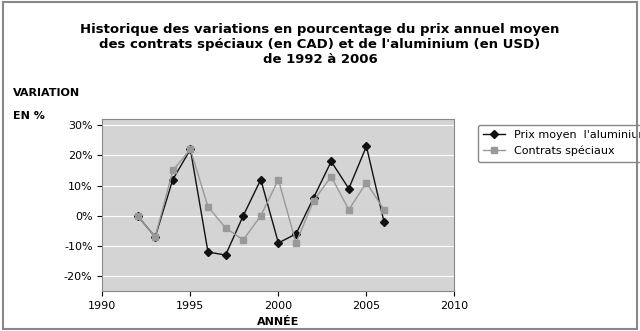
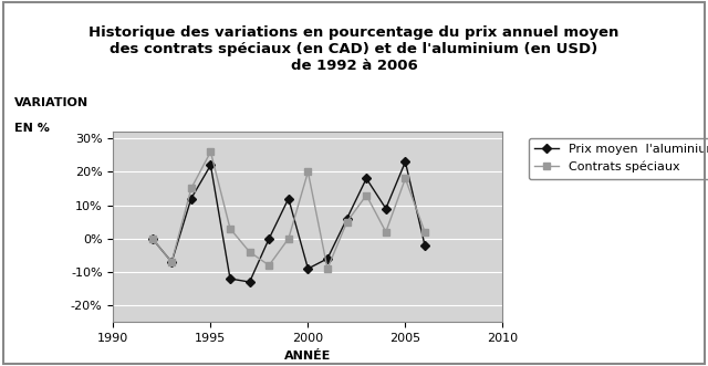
Contrats spéciaux/1995: 22% -> 26%
Contrats spéciaux/2000: 12% -> 20%
Contrats spéciaux/2005: 11% -> 18%
